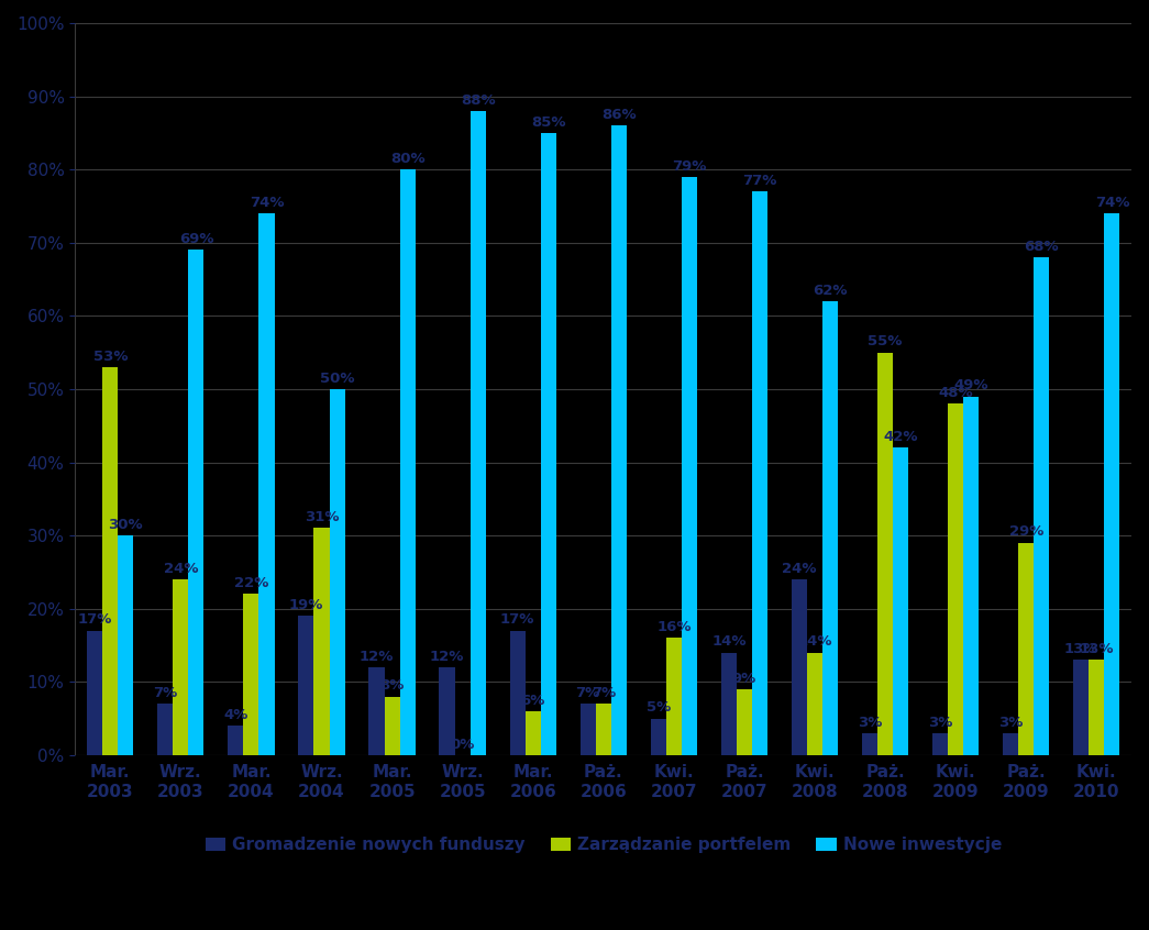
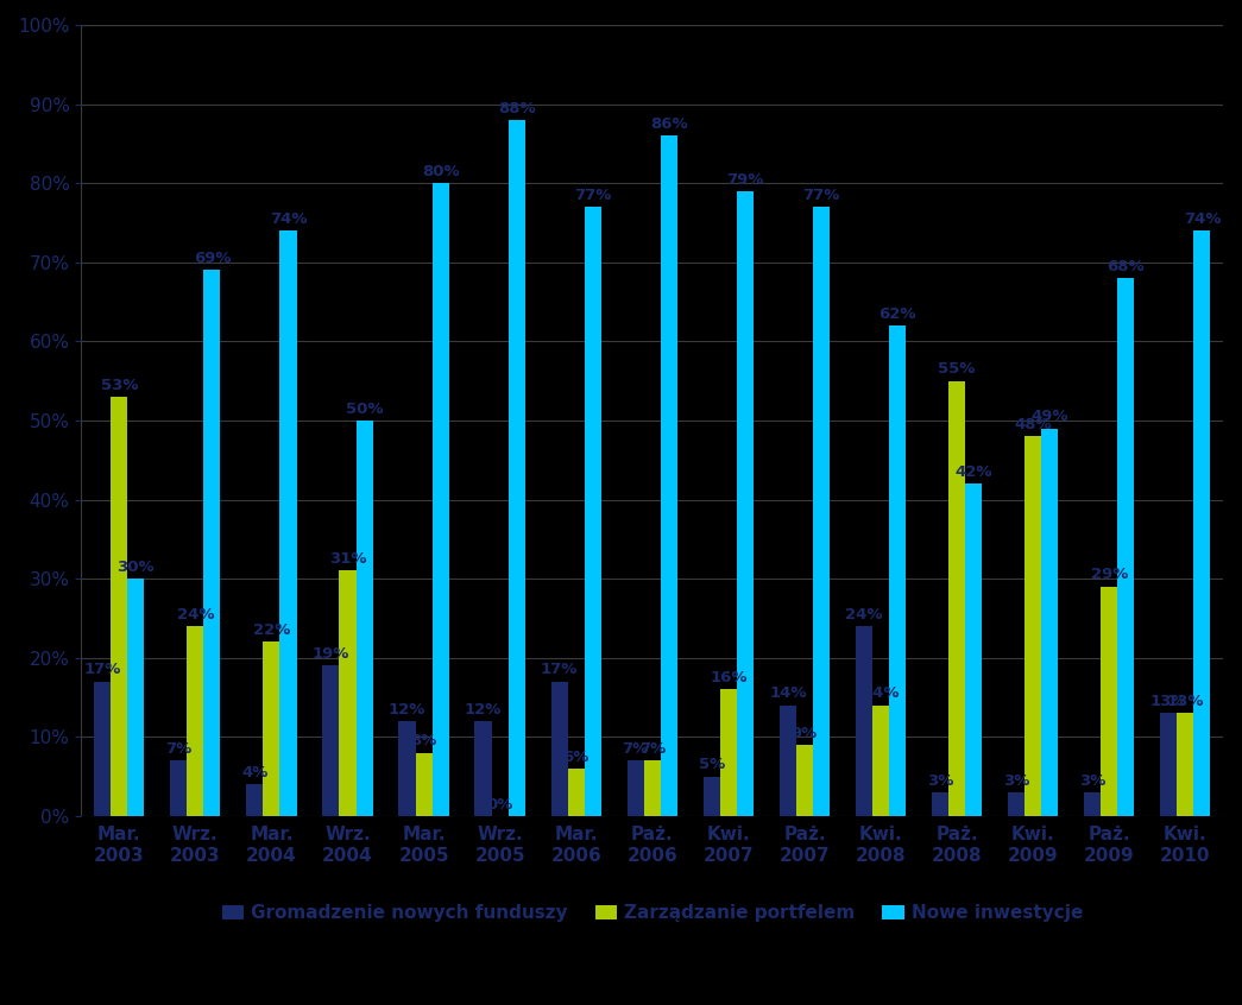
Nowe inwestycje/Mar. 2006: 85% -> 77%
